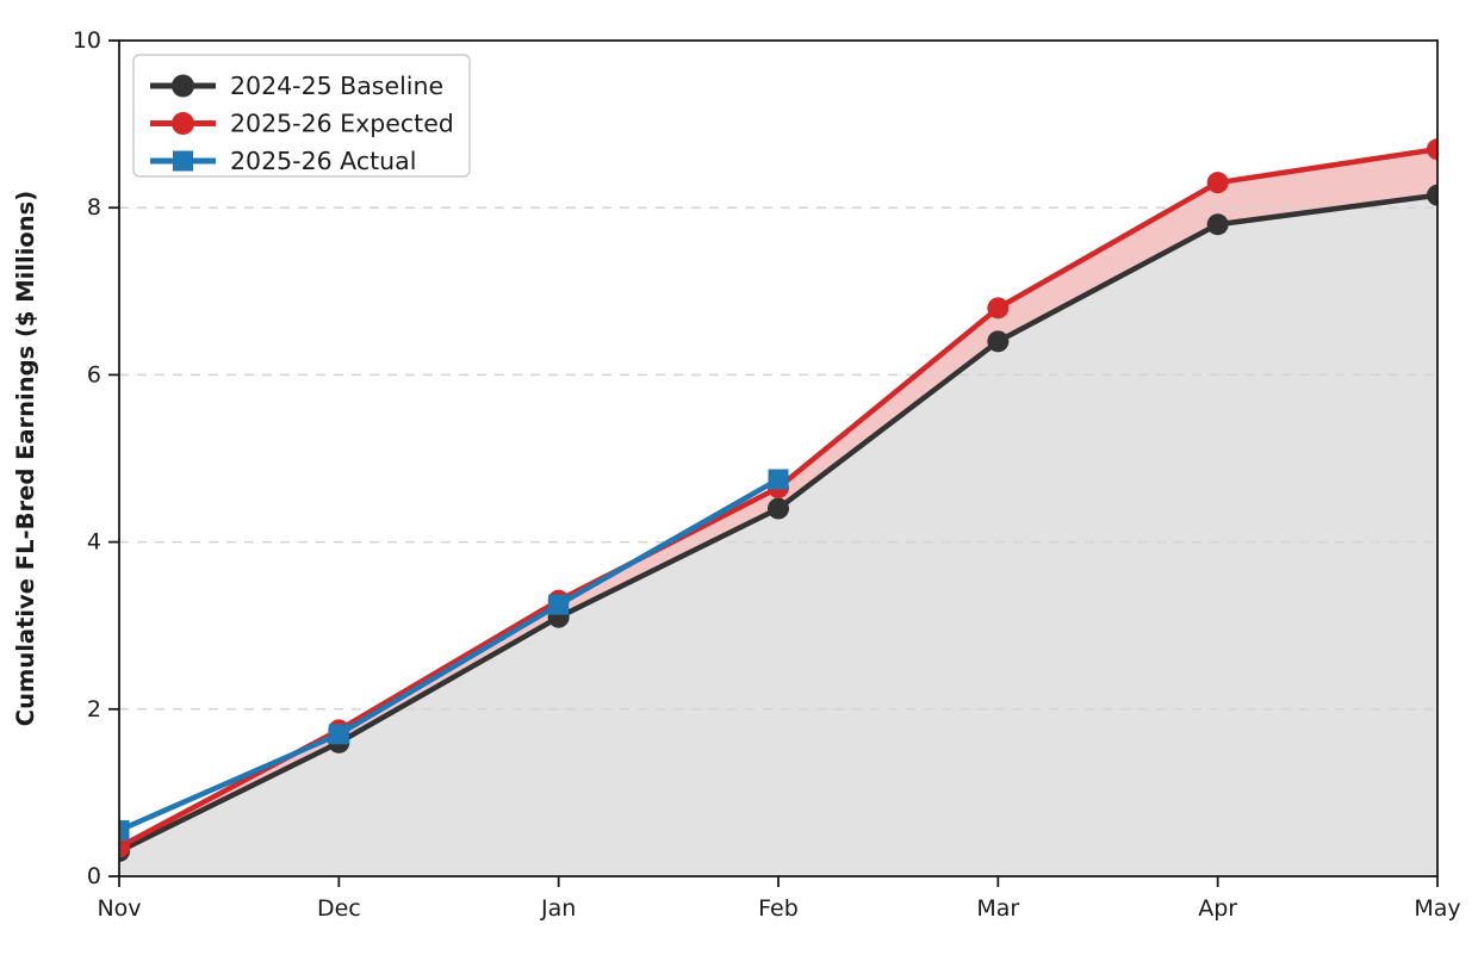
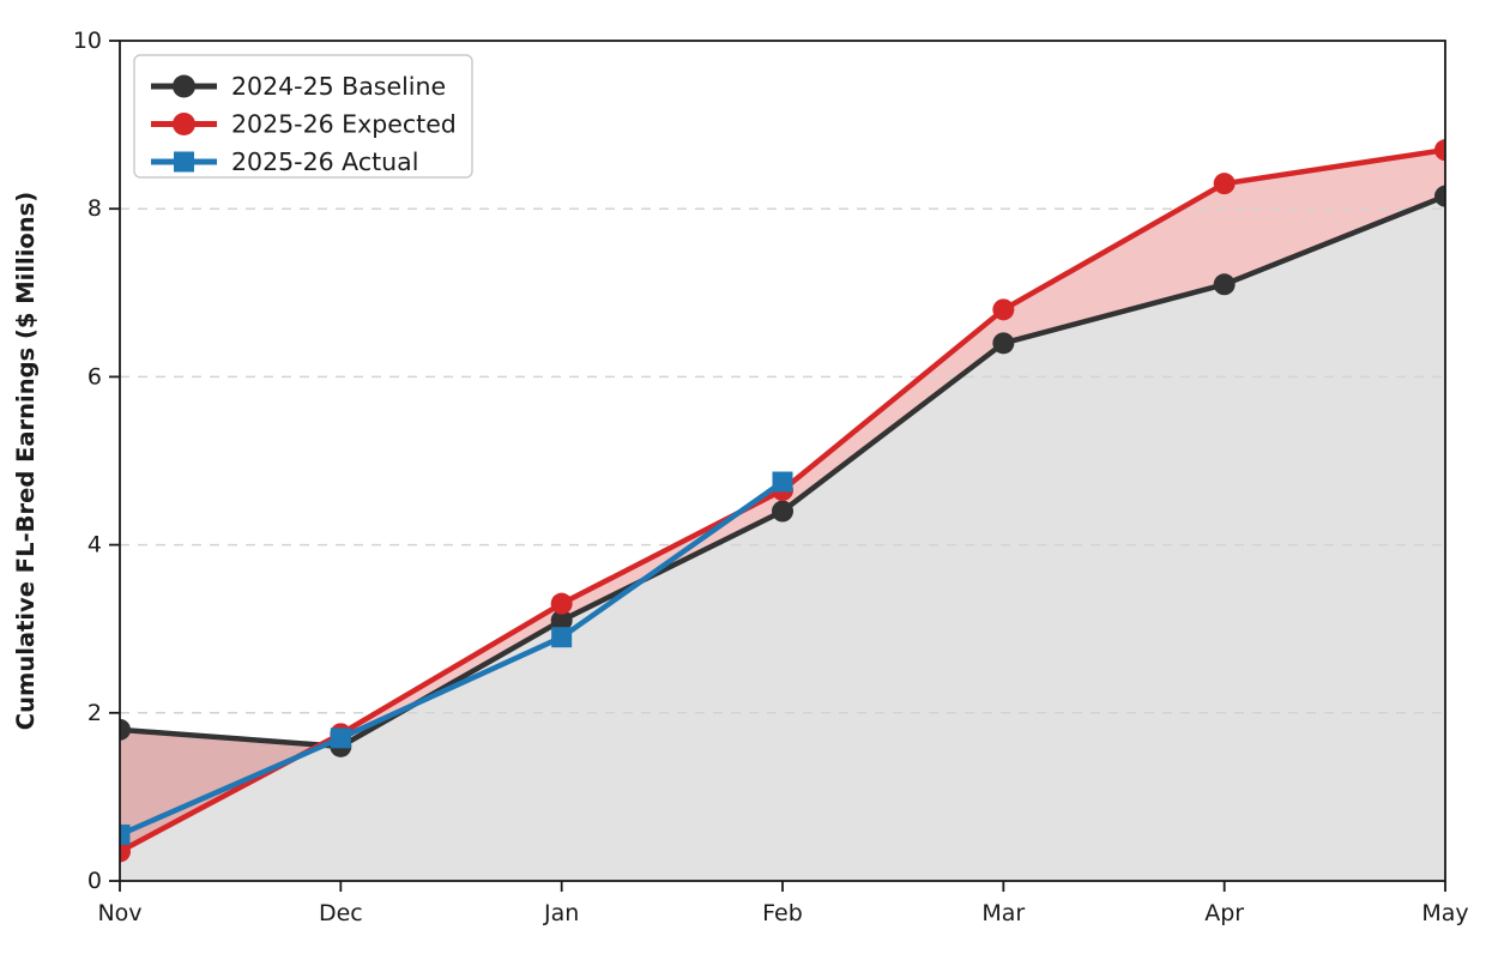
2024-25 Baseline/Nov: 0.3 -> 1.8
2025-26 Actual/Jan: 3.2 -> 2.9
2024-25 Baseline/Apr: 7.8 -> 7.1
